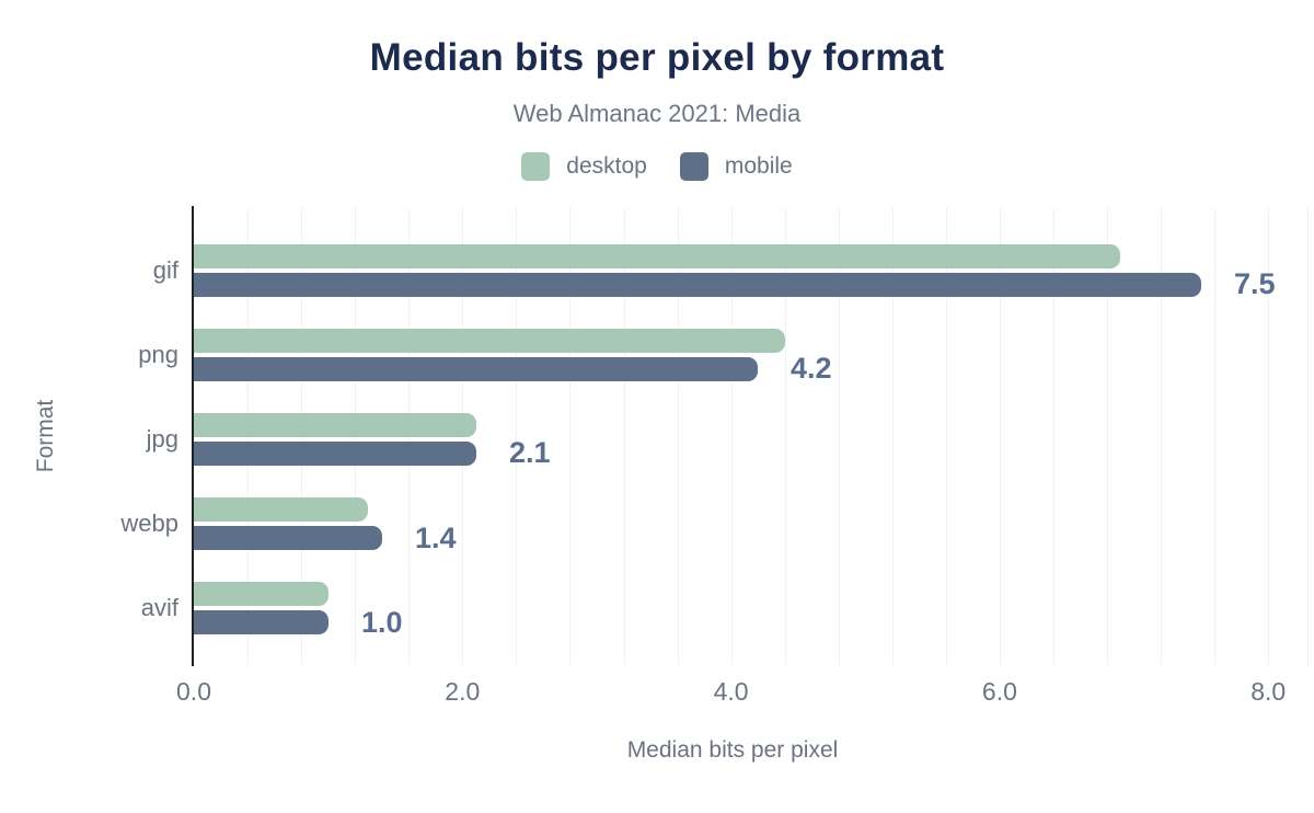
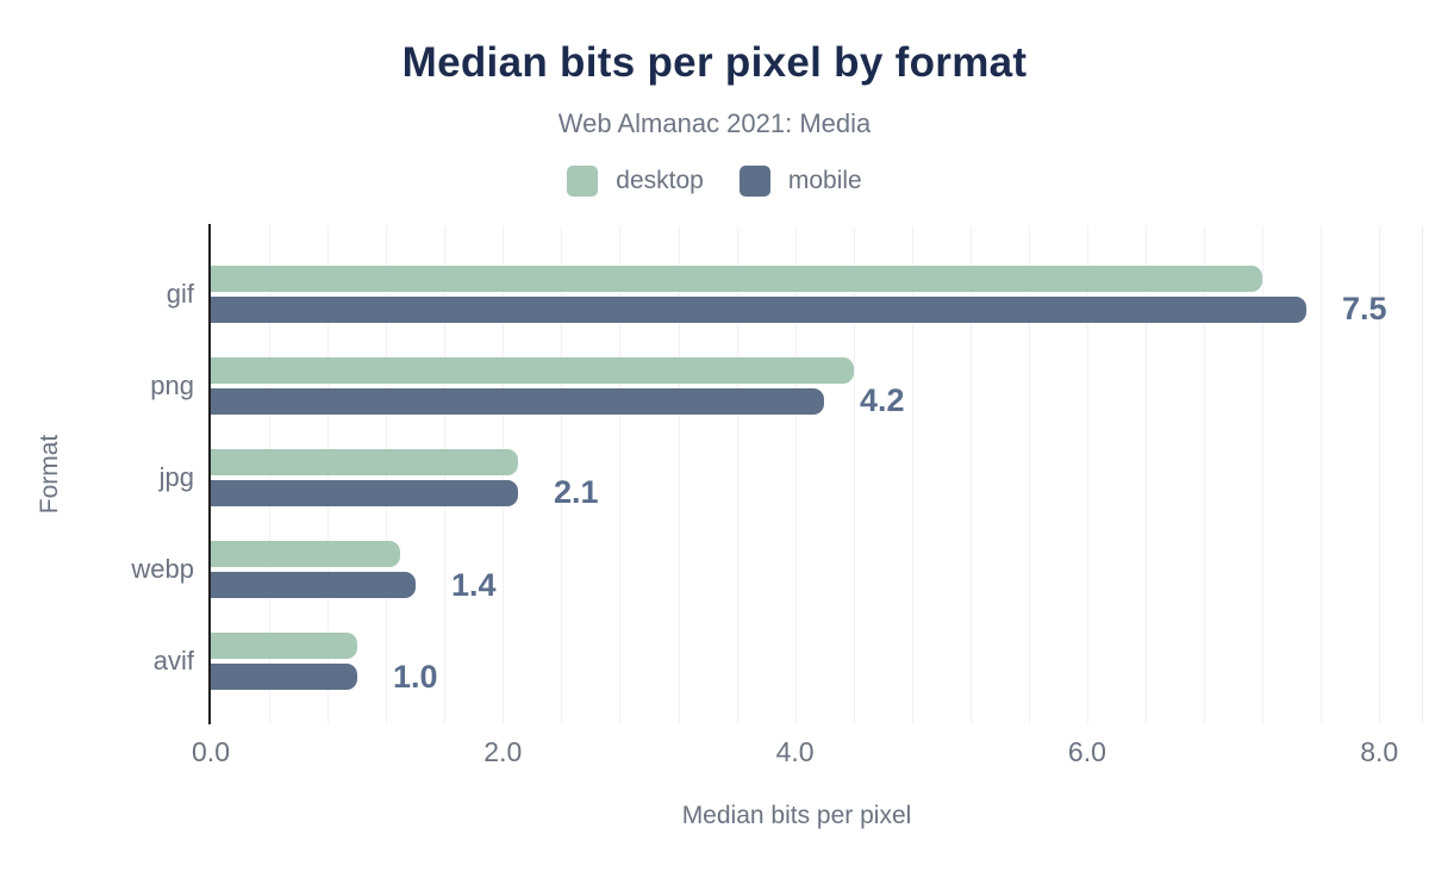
desktop/gif: 6.9 -> 7.2
